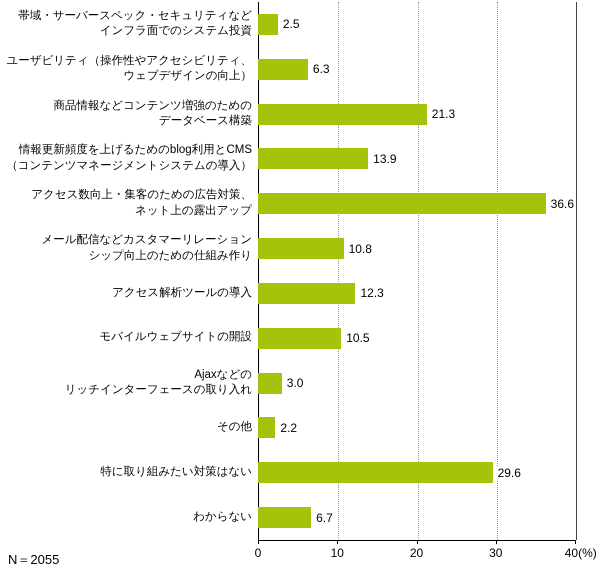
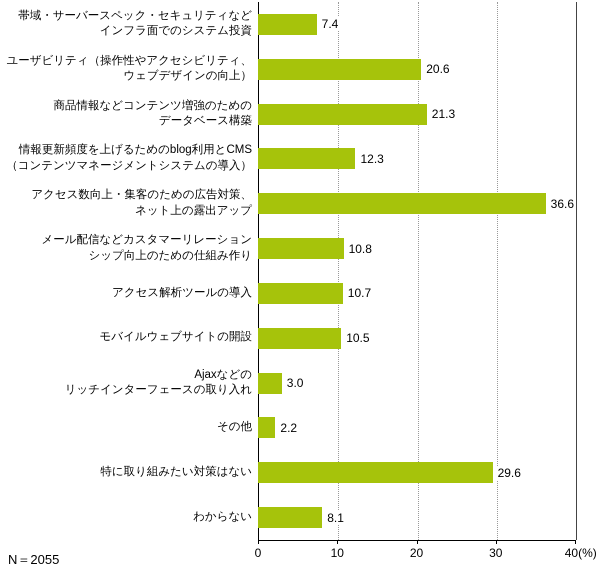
帯域・サーバースペック・セキュリティなど インフラ面でのシステム投資: 2.5 -> 7.4
ユーザビリティ（操作性やアクセシビリティ、 ウェブデザインの向上）: 6.3 -> 20.6
情報更新頻度を上げるためのblog利用とCMS （コンテンツマネージメントシステムの導入）: 13.9 -> 12.3
アクセス解析ツールの導入: 12.3 -> 10.7
わからない: 6.7 -> 8.1
